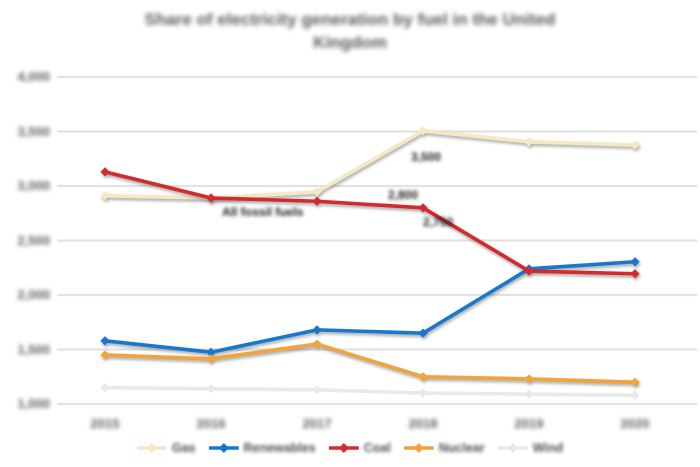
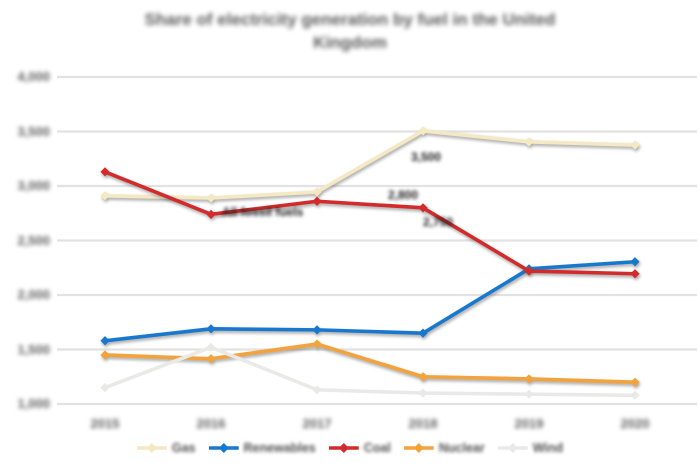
Renewables/2016: 1480 -> 1690
Coal/2016: 2890 -> 2740
Wind/2016: 1140 -> 1520
